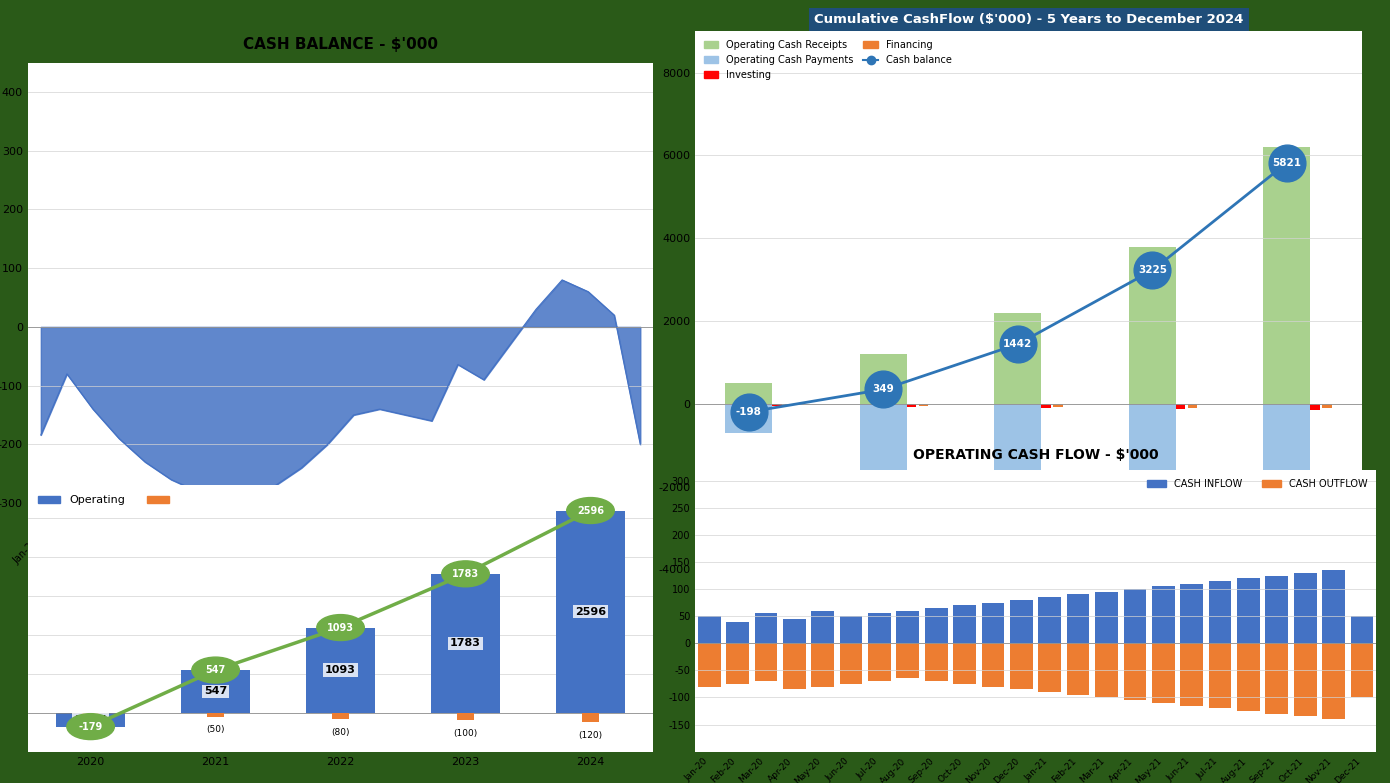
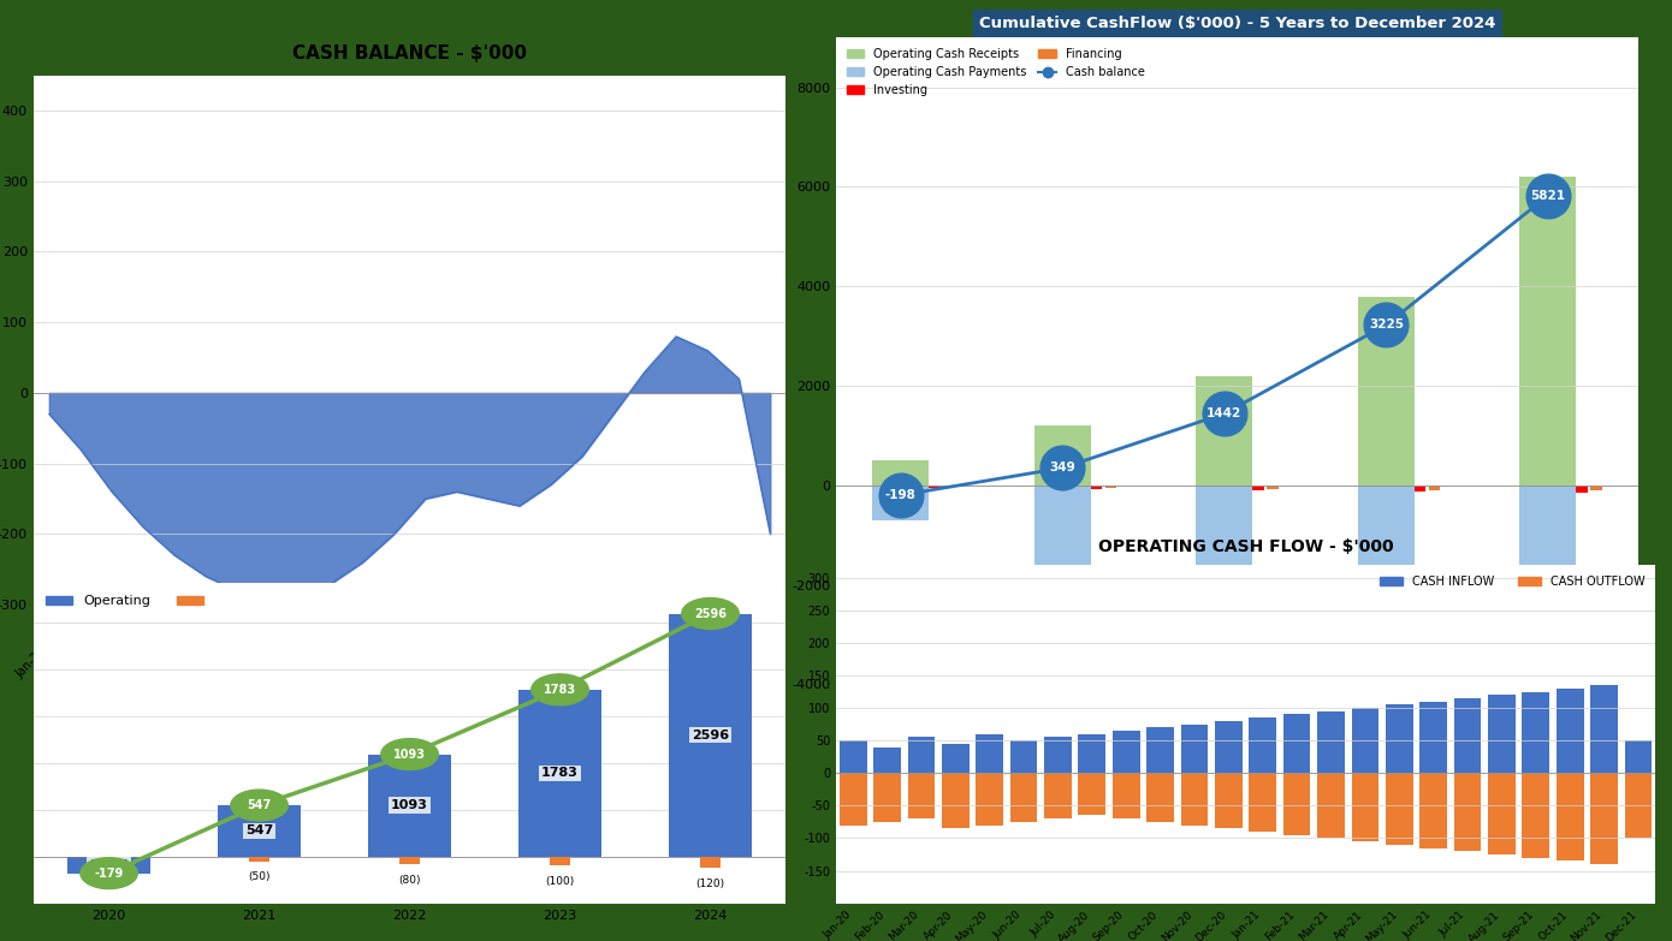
CASH BALANCE - $'000/Jan-20: -184 -> -30
CASH BALANCE - $'000/May-21: -64 -> -130
